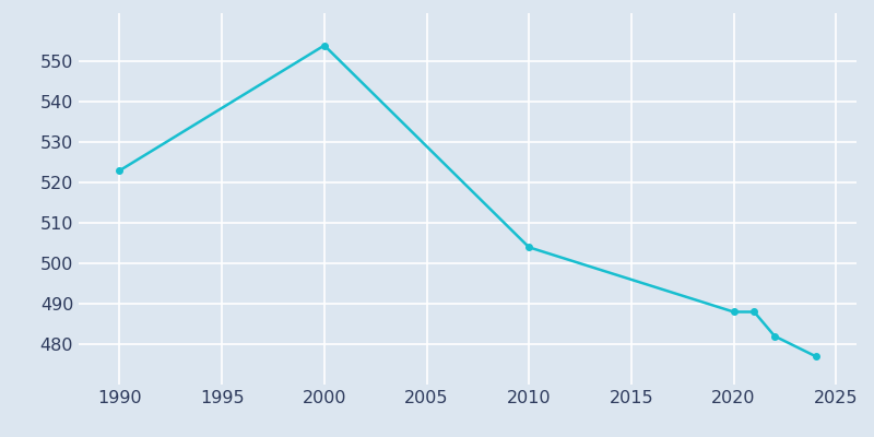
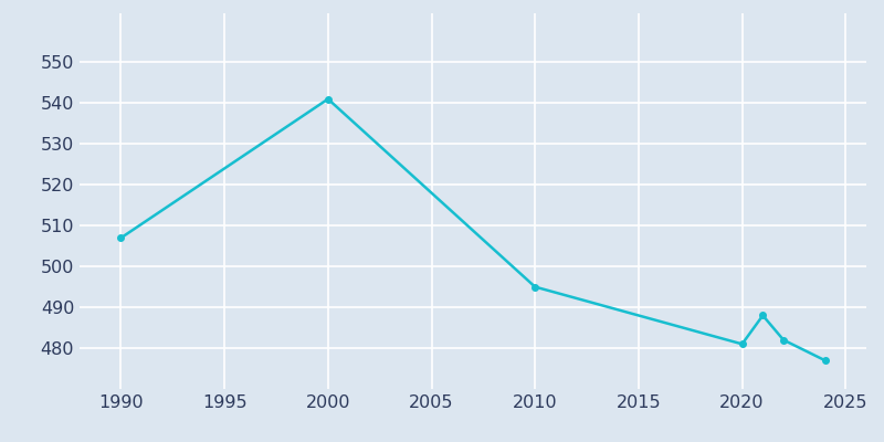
1990: 523 -> 507
2000: 554 -> 541
2010: 504 -> 495
2020: 488 -> 481
